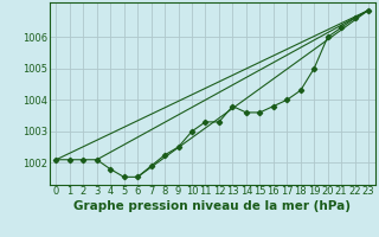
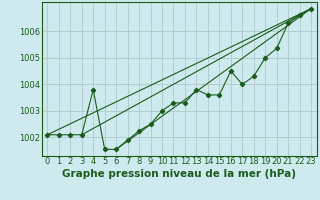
4: 1001.80 -> 1003.80
16: 1003.80 -> 1004.50
20: 1006.00 -> 1005.35
